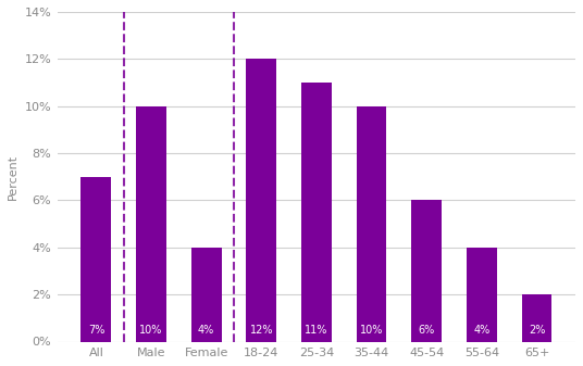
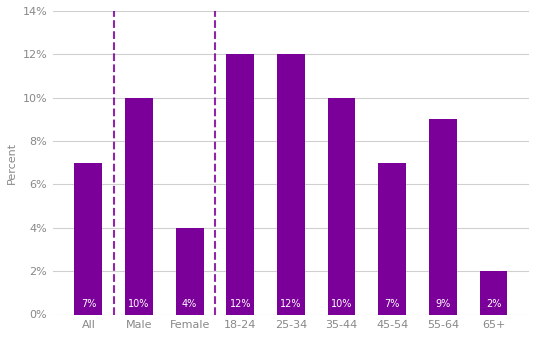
25-34: 11% -> 12%
45-54: 6% -> 7%
55-64: 4% -> 9%
